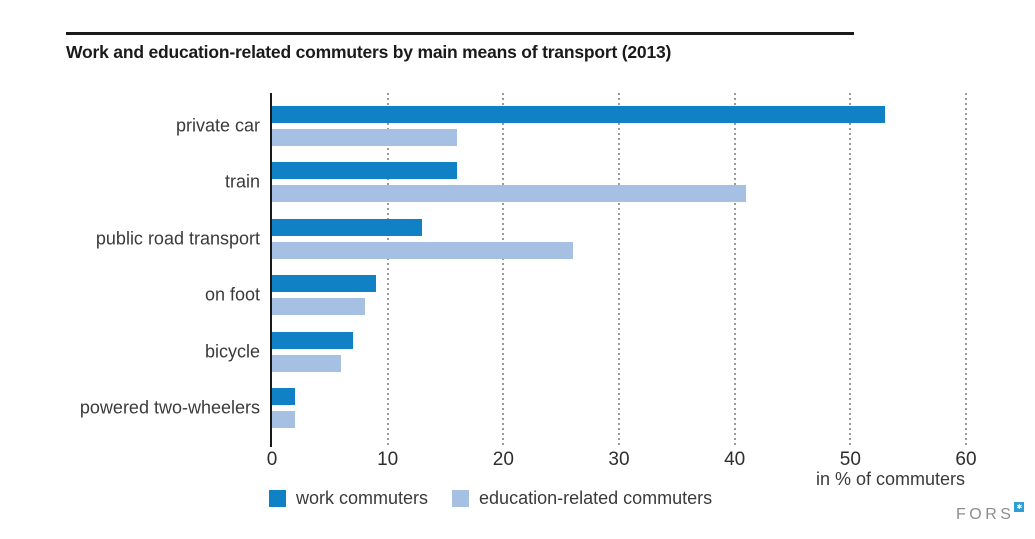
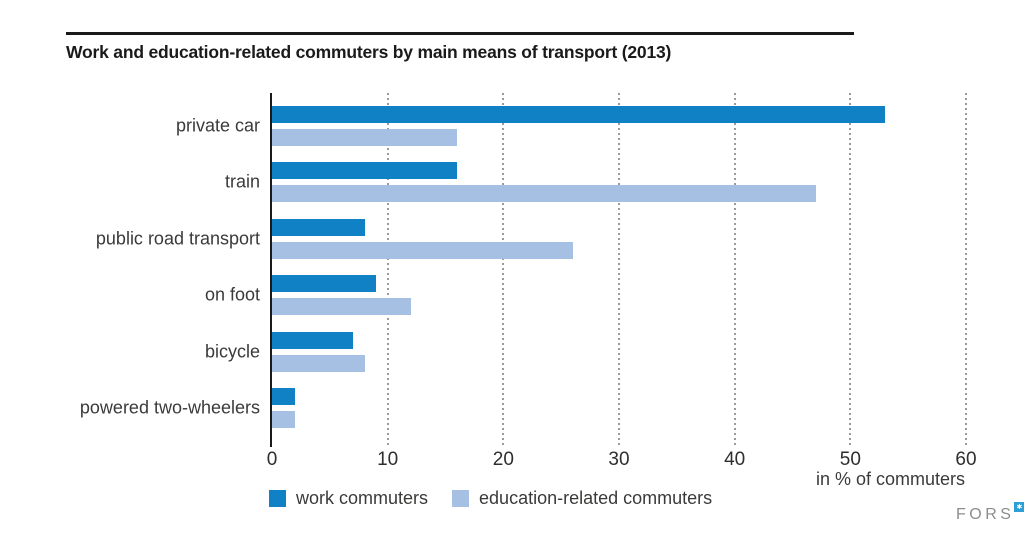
education-related commuters/train: 41 -> 47
work commuters/public road transport: 13 -> 8
education-related commuters/on foot: 8 -> 12
education-related commuters/bicycle: 6 -> 8
